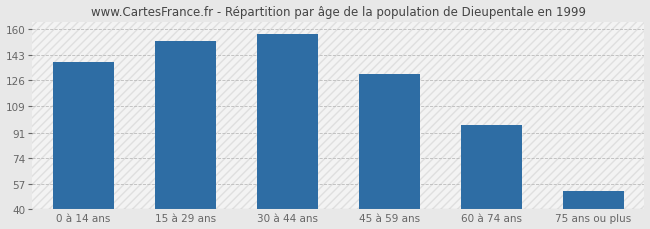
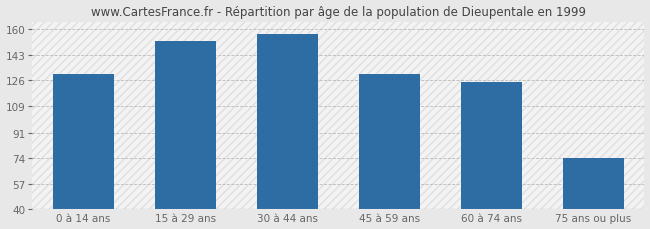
0 à 14 ans: 138 -> 130
60 à 74 ans: 96 -> 125
75 ans ou plus: 52 -> 74
